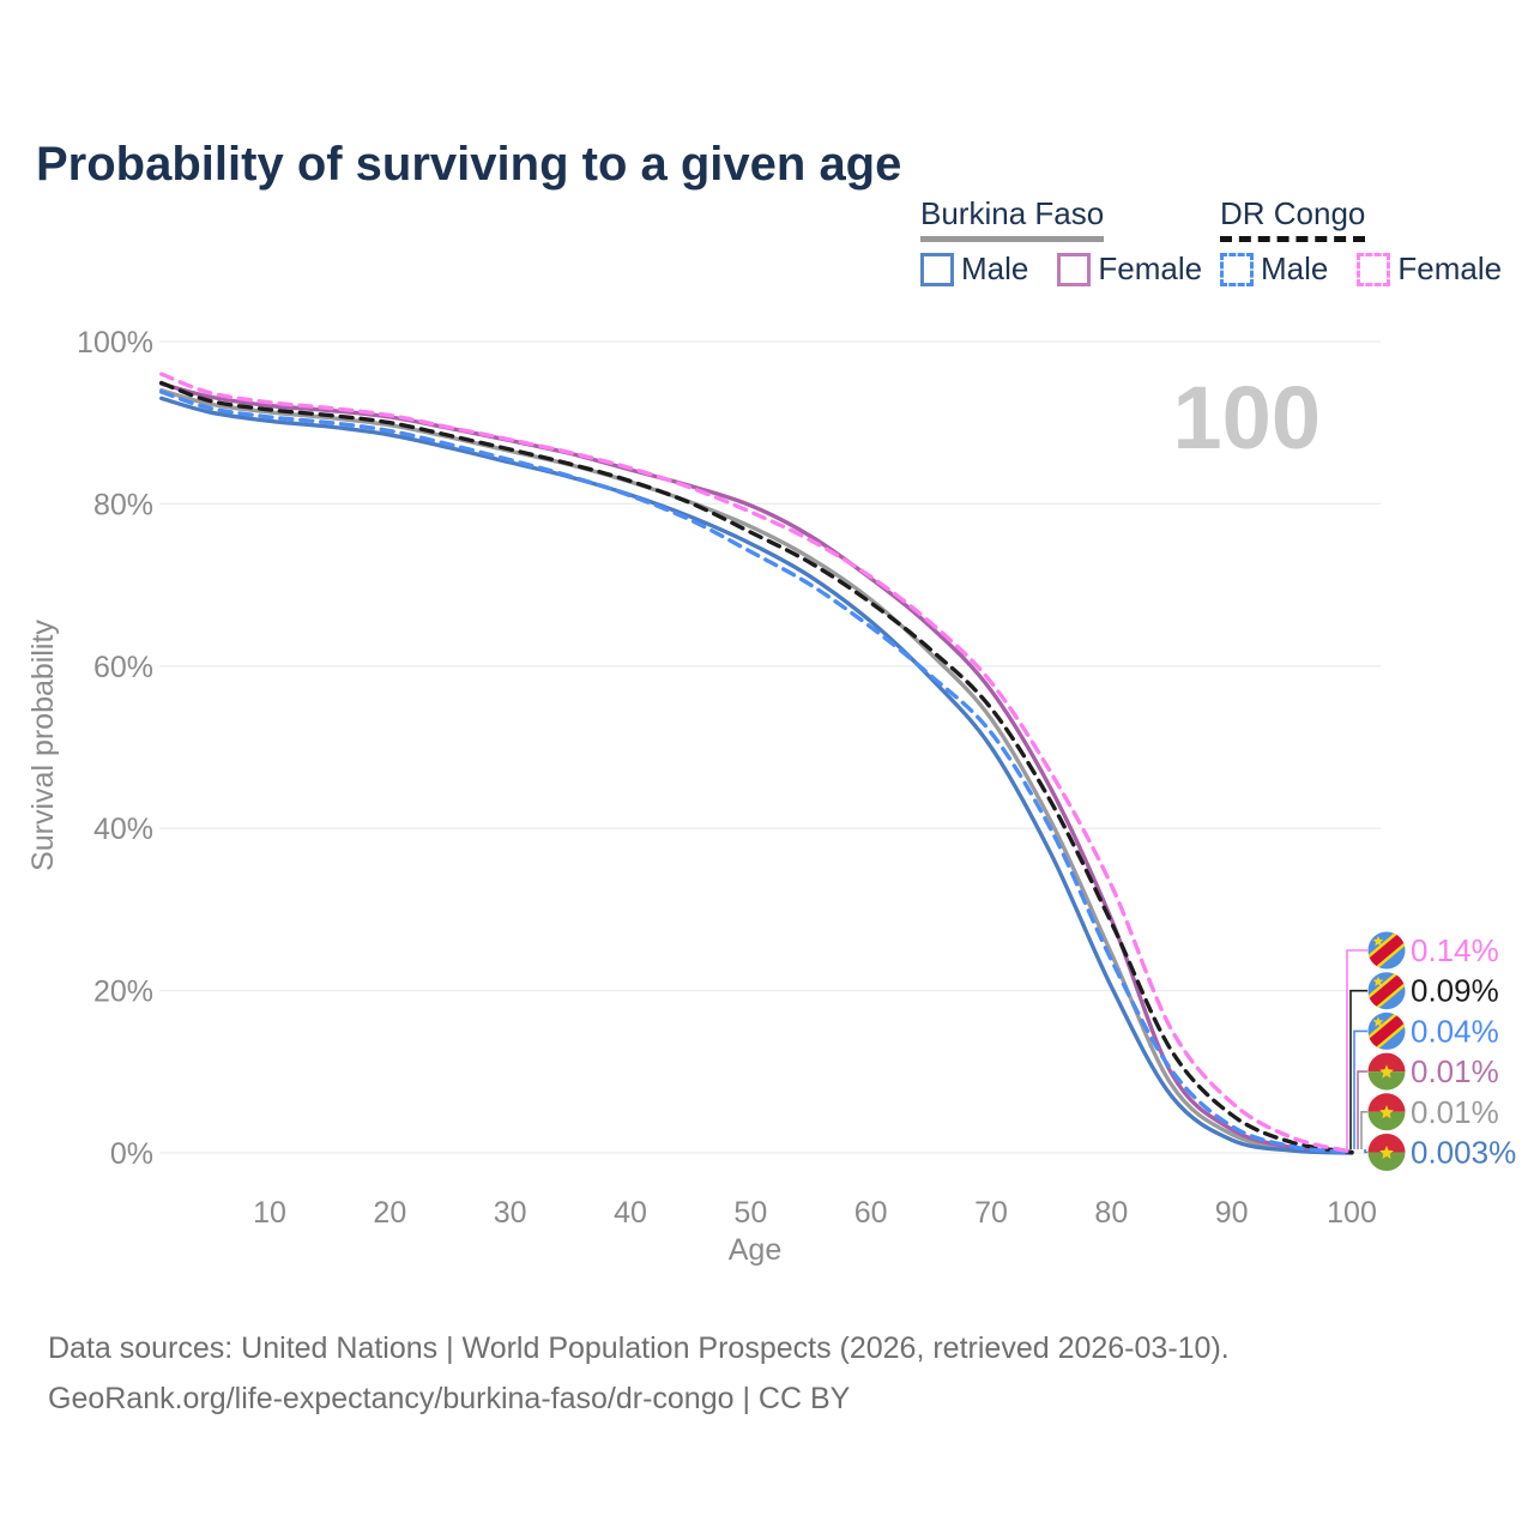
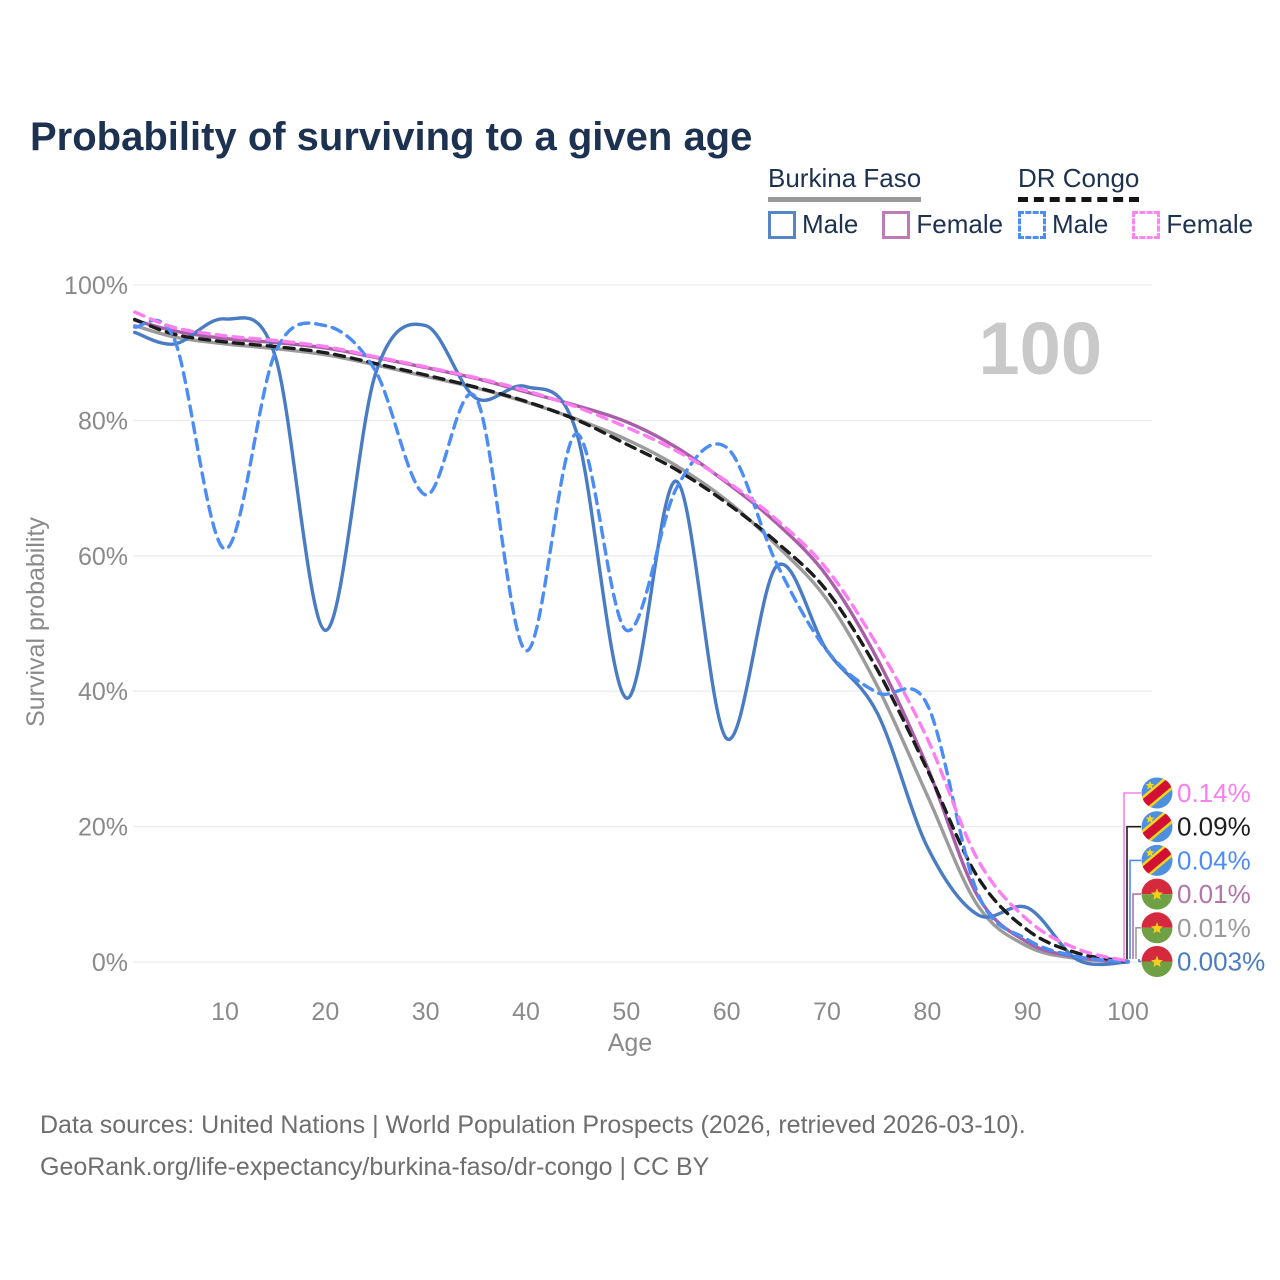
Burkina Faso Male/10: 90% -> 95%
DR Congo Male/10: 91% -> 61%
Burkina Faso Male/20: 88% -> 49%
DR Congo Male/20: 89% -> 94%
Burkina Faso Male/30: 85% -> 94%
DR Congo Male/30: 85% -> 69%
Burkina Faso Male/40: 81% -> 85%
DR Congo Male/40: 81% -> 46%
Burkina Faso Male/50: 75% -> 39%
DR Congo Male/50: 74% -> 49%
Burkina Faso Male/60: 66% -> 33%
DR Congo Male/60: 65% -> 76%
Burkina Faso Male/70: 50% -> 46%
DR Congo Male/70: 52% -> 46%
Burkina Faso Male/80: 20% -> 17%
DR Congo Male/80: 24% -> 38%
Burkina Faso Male/90: 2% -> 8%
